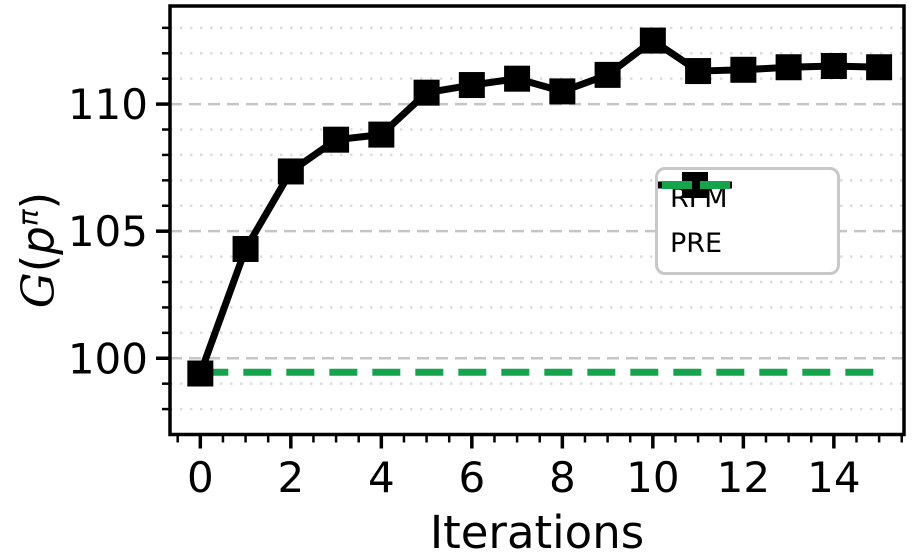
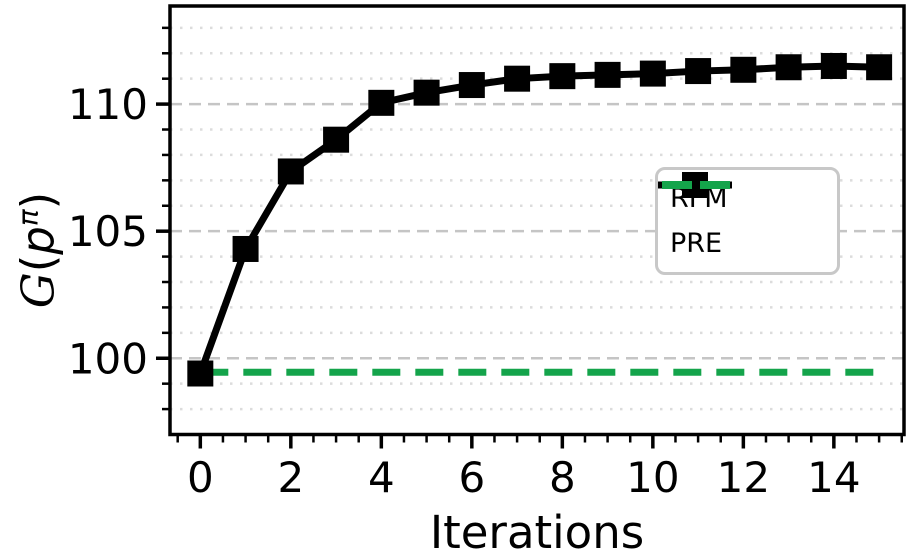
RFM/4: 108.8 -> 110.0
RFM/8: 110.5 -> 111.1
RFM/10: 112.5 -> 111.2
